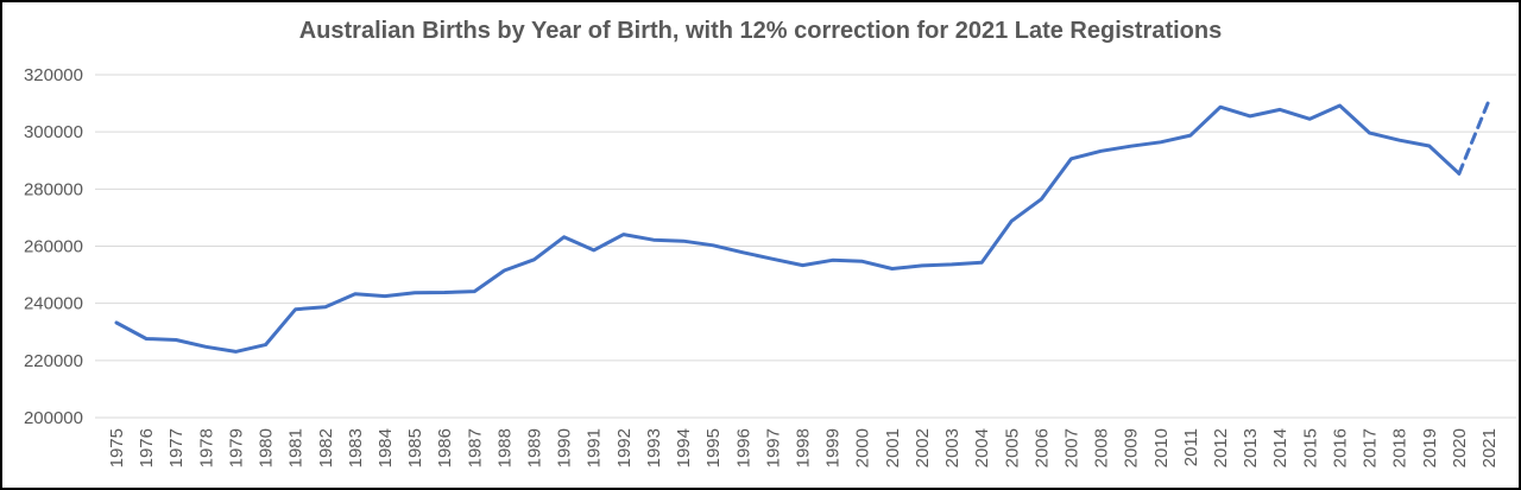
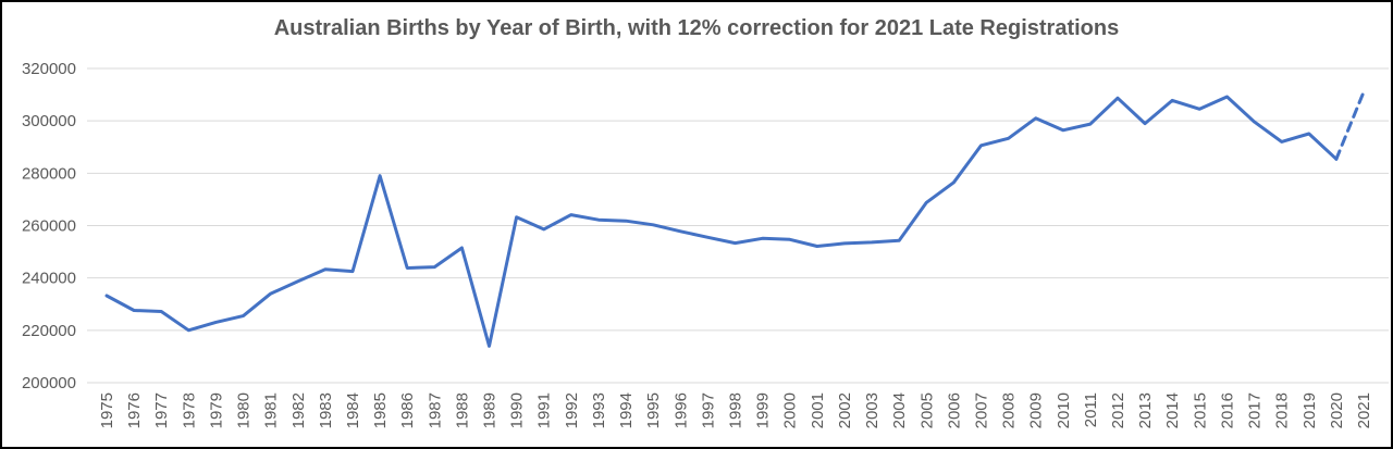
1978: 225000 -> 220000
1981: 238000 -> 234000
1985: 244000 -> 279000
1989: 255000 -> 214000
2009: 295000 -> 301000
2013: 306000 -> 299000
2018: 297000 -> 292000
